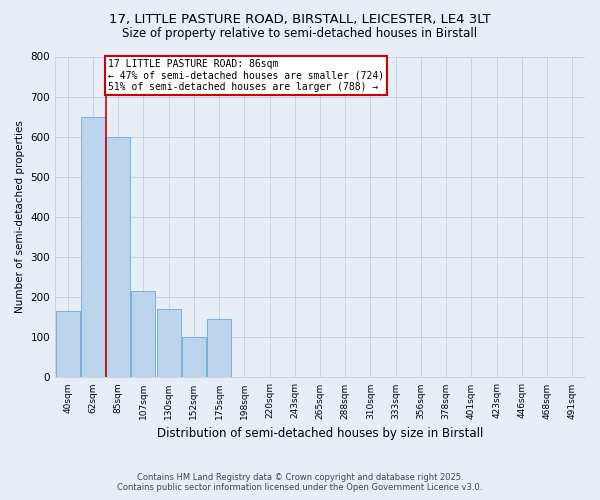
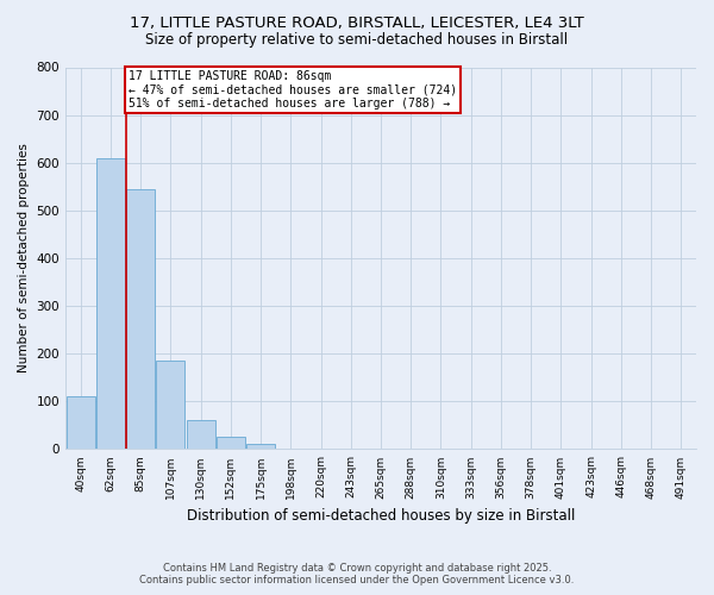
40sqm: 165 -> 110
62sqm: 650 -> 610
85sqm: 600 -> 545
107sqm: 215 -> 185
130sqm: 170 -> 60
152sqm: 100 -> 25
175sqm: 145 -> 10
